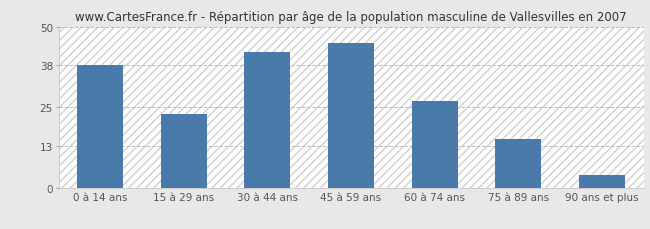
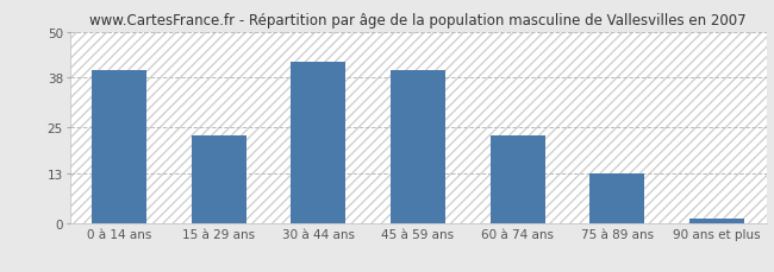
0 à 14 ans: 38 -> 40
45 à 59 ans: 45 -> 40
60 à 74 ans: 27 -> 23
75 à 89 ans: 15 -> 13
90 ans et plus: 4 -> 1
